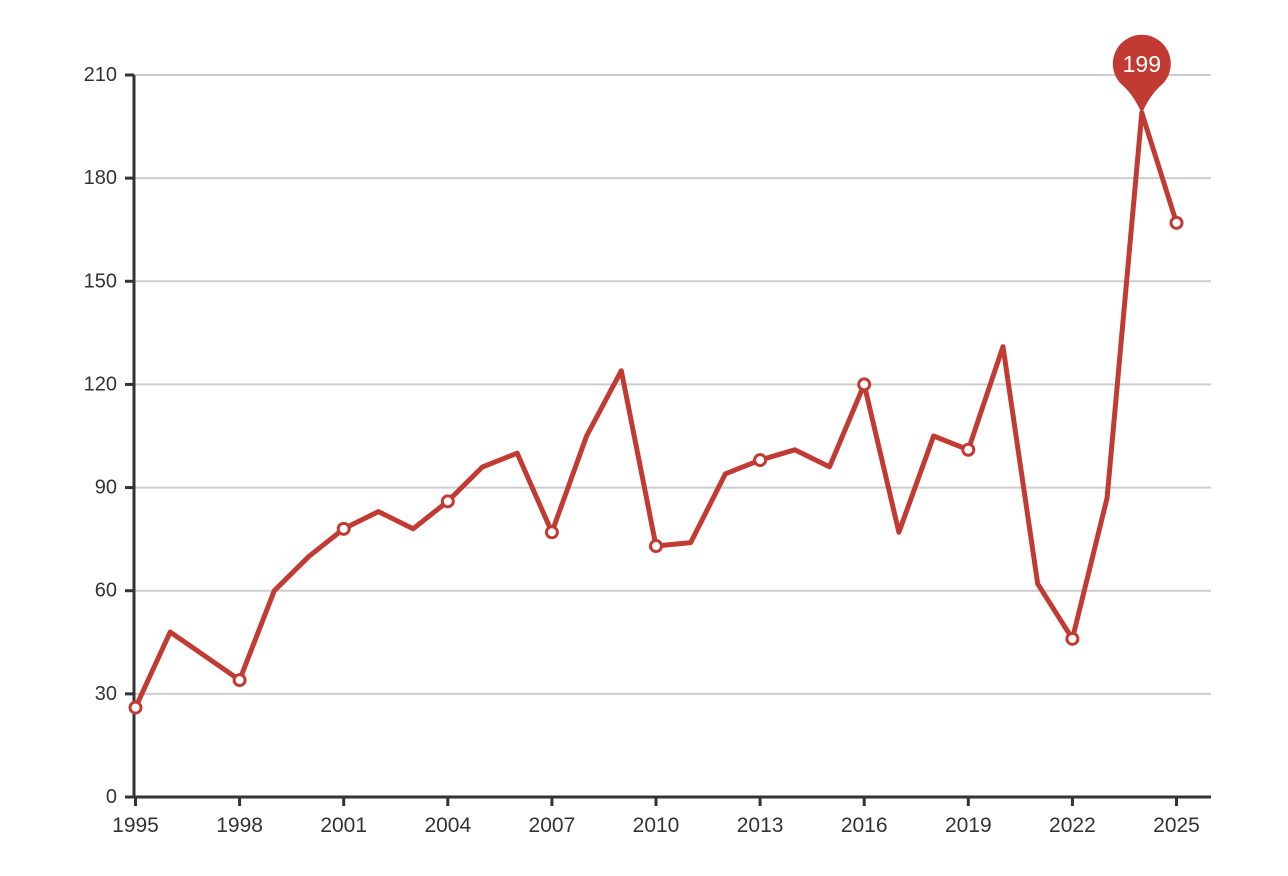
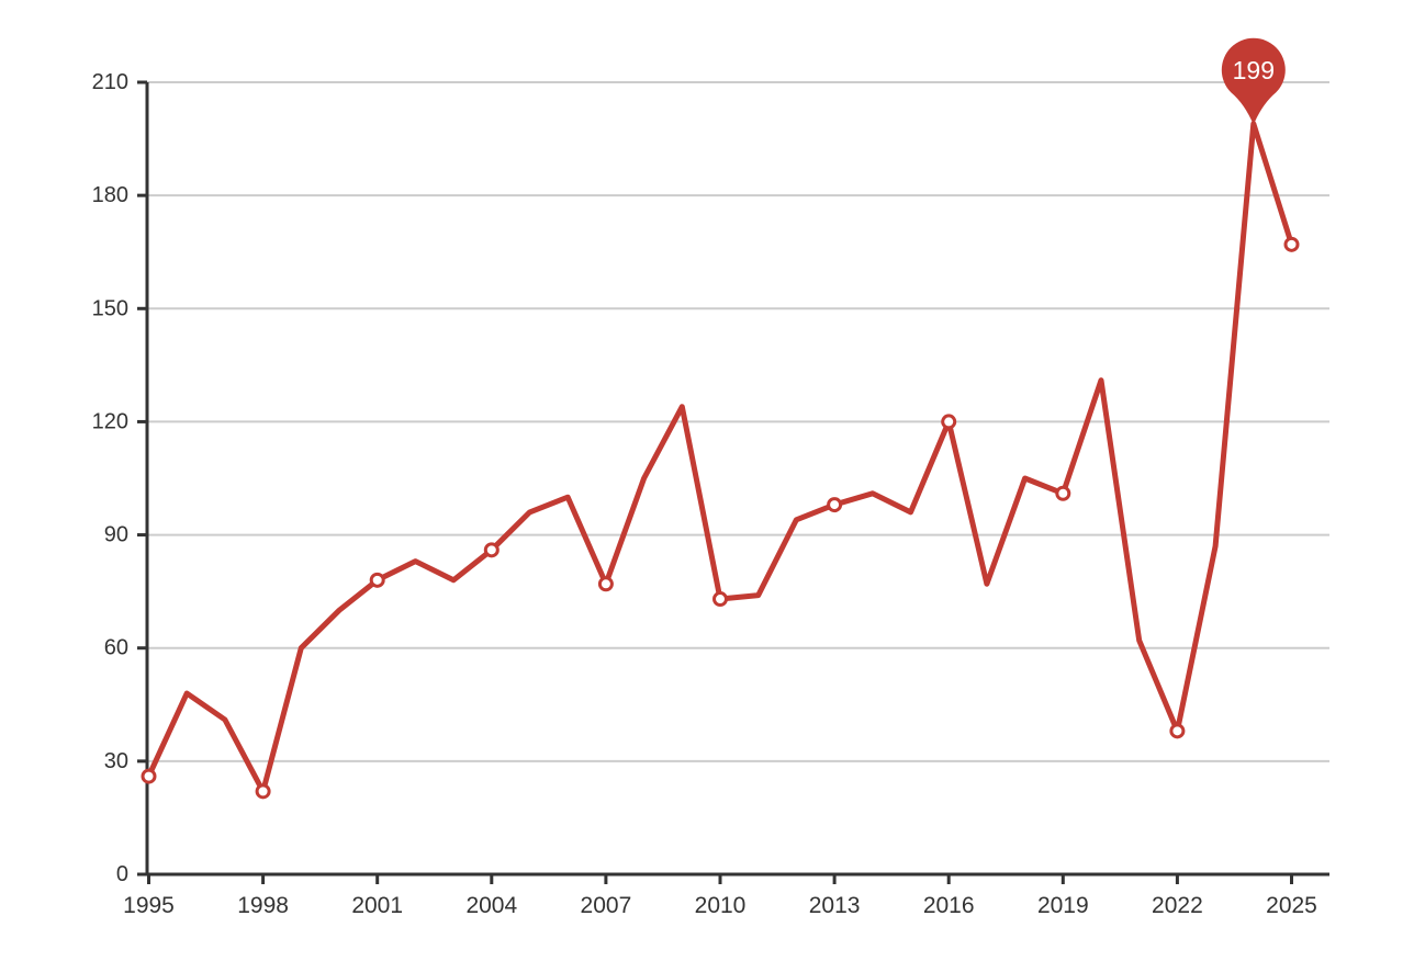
1998: 34 -> 22
2022: 46 -> 38
